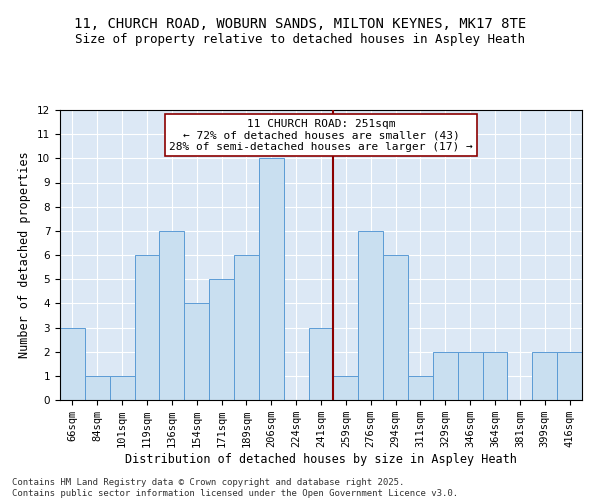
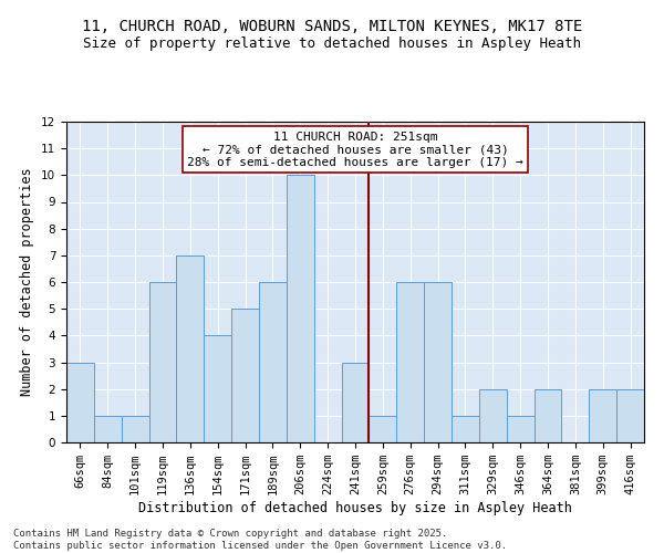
276sqm: 7 -> 6
346sqm: 2 -> 1
